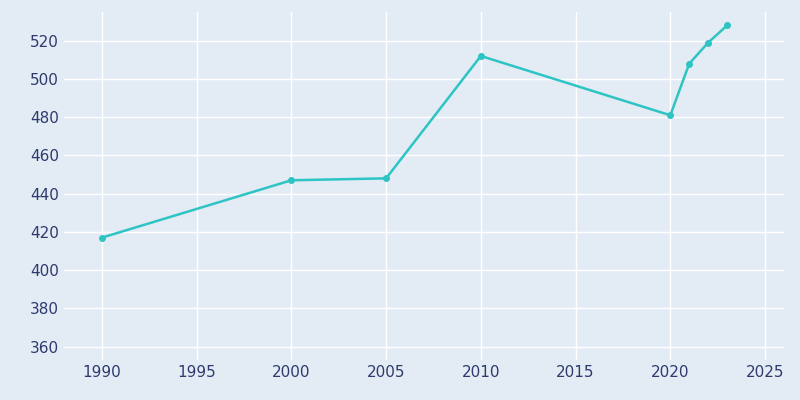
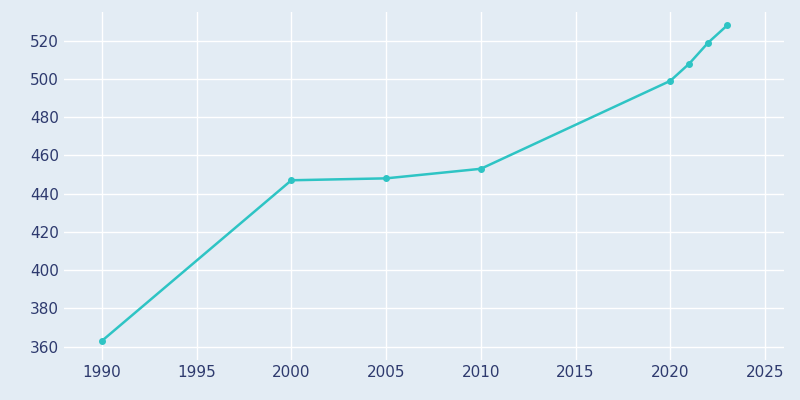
1990: 417 -> 363
2010: 512 -> 453
2020: 481 -> 499
